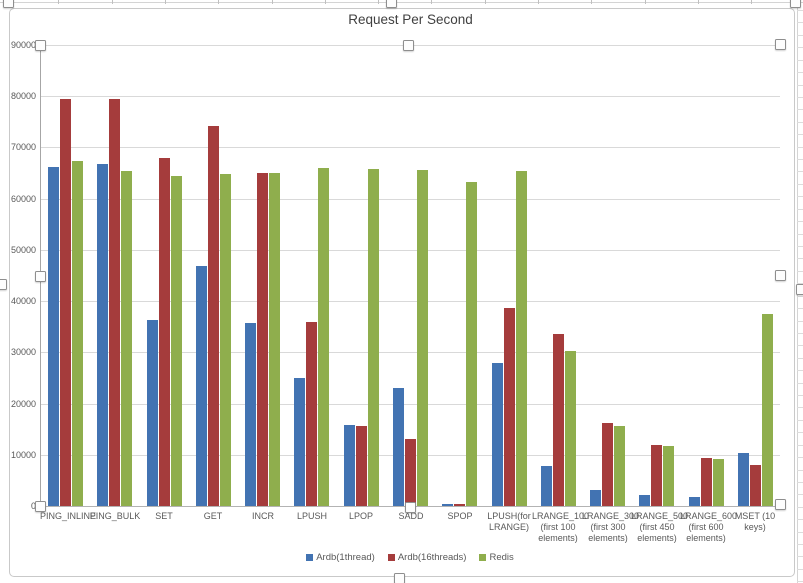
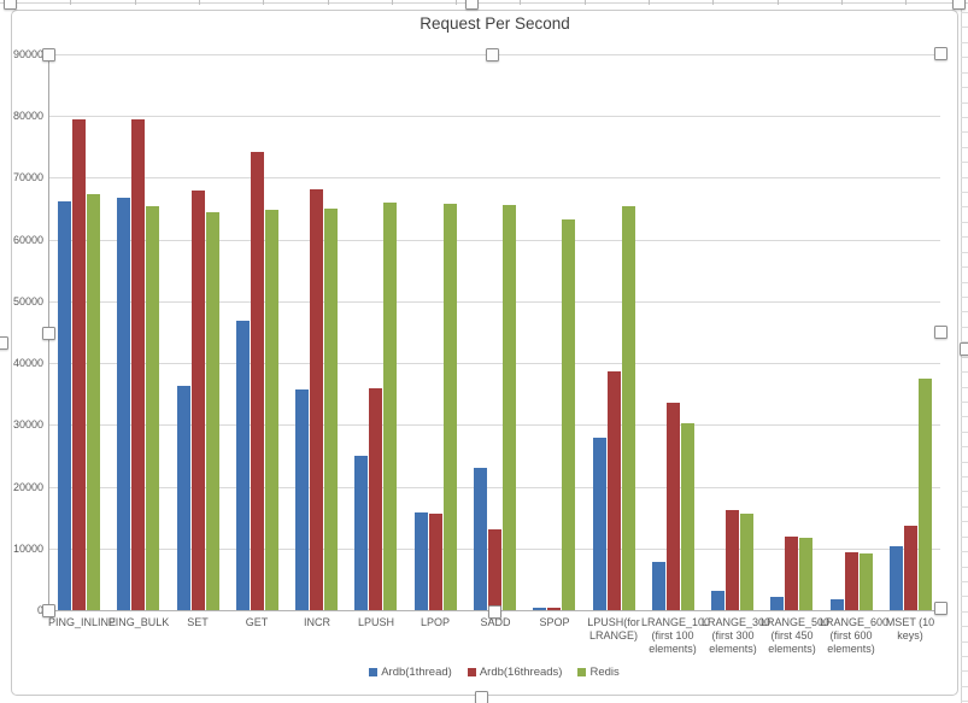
Ardb(16threads)/INCR: 65000 -> 68000
Ardb(16threads)/MSET (10 keys): 8000 -> 14000
